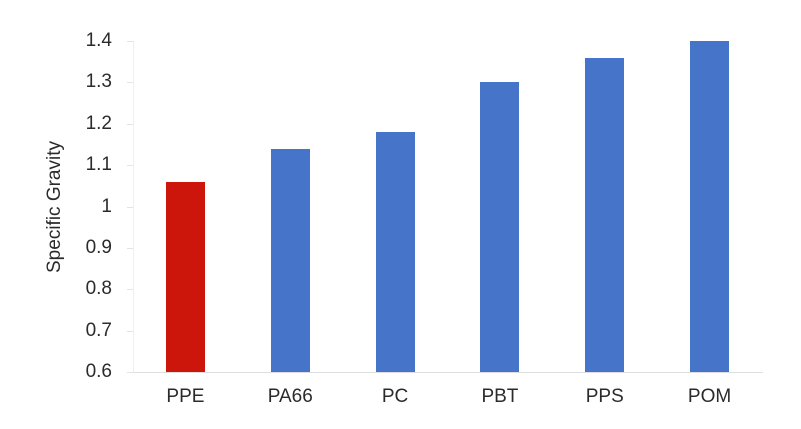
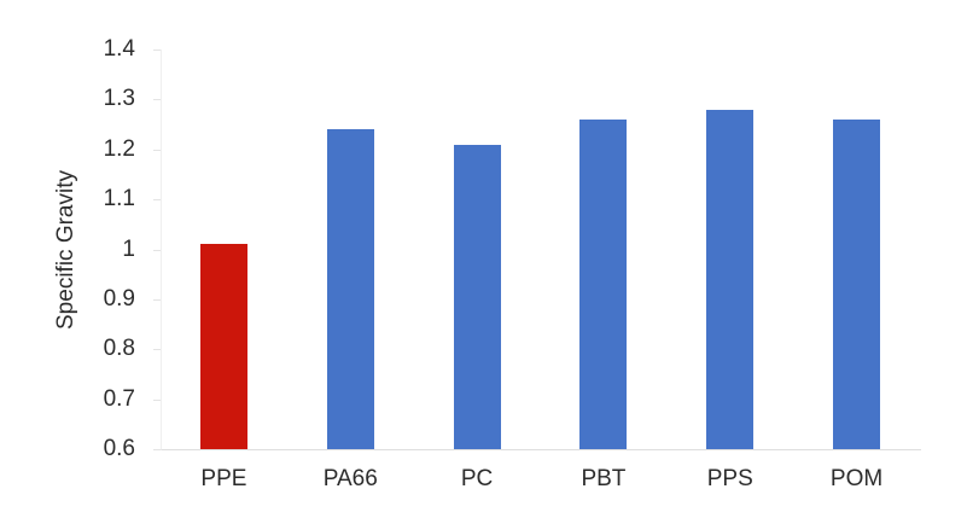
PPE: 1.06 -> 1.01
PA66: 1.14 -> 1.24
PC: 1.18 -> 1.21
PBT: 1.30 -> 1.26
PPS: 1.36 -> 1.28
POM: 1.40 -> 1.26
